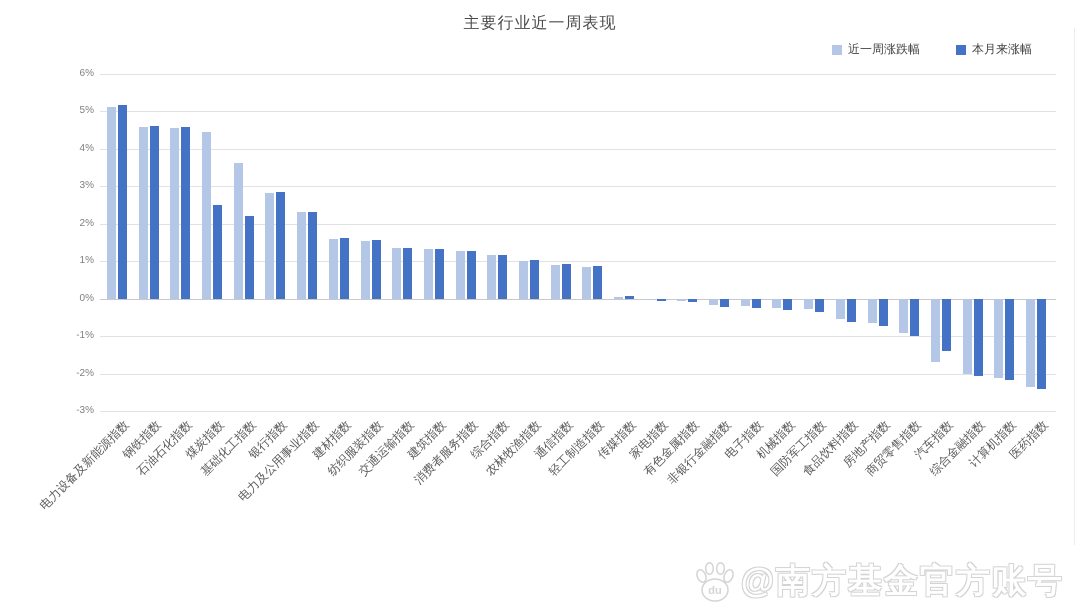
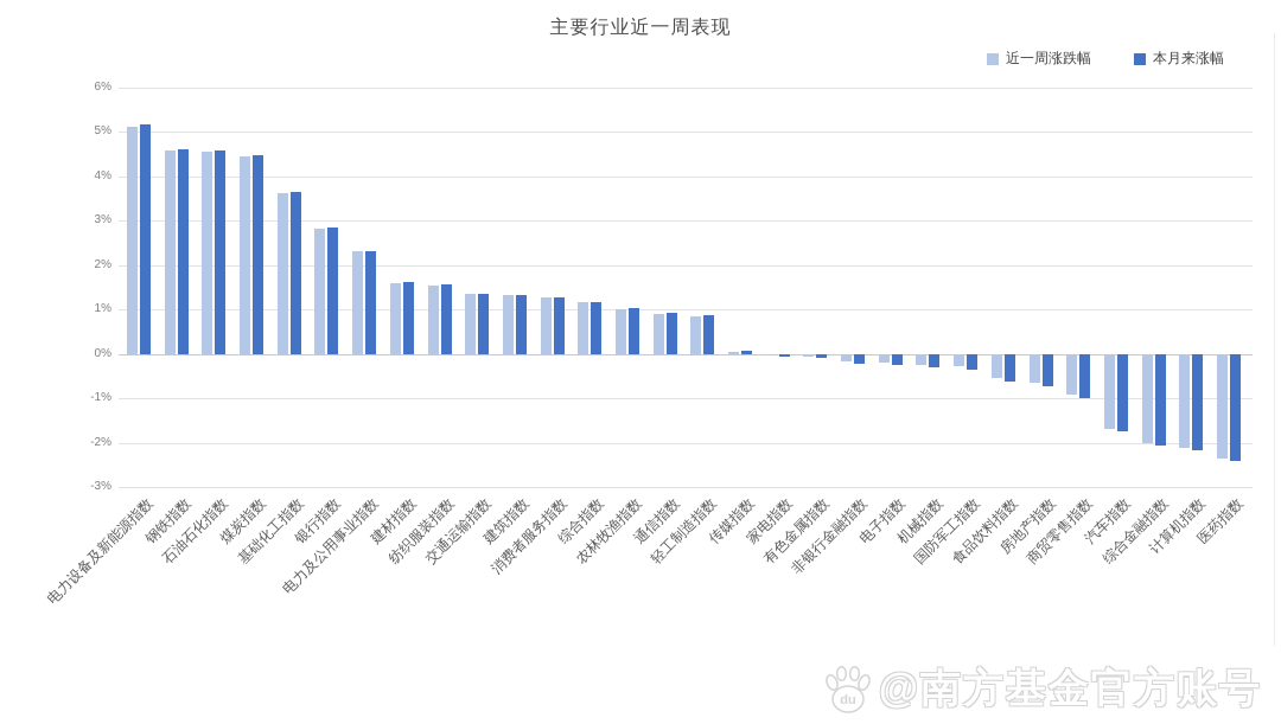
本月来涨幅/煤炭指数: 2.5% -> 4.5%
本月来涨幅/基础化工指数: 2.2% -> 3.6%
本月来涨幅/汽车指数: -1.4% -> -1.8%
